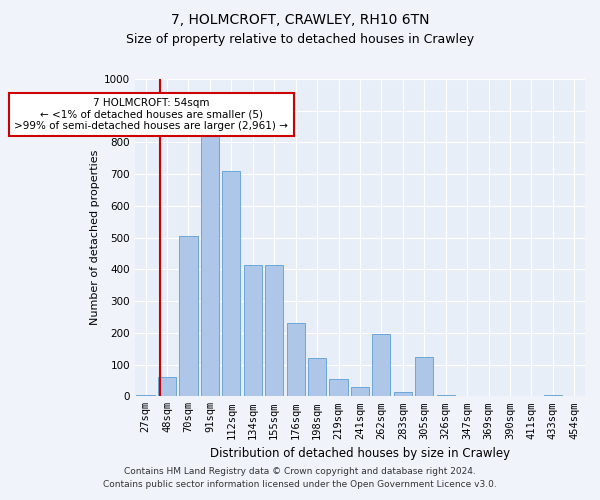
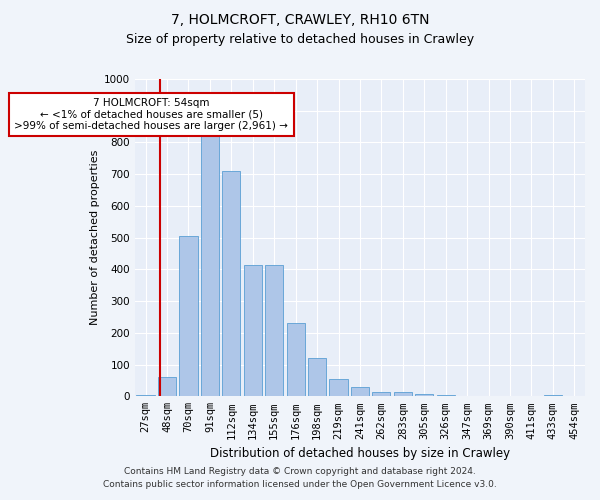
262sqm: 195 -> 15
305sqm: 125 -> 8
